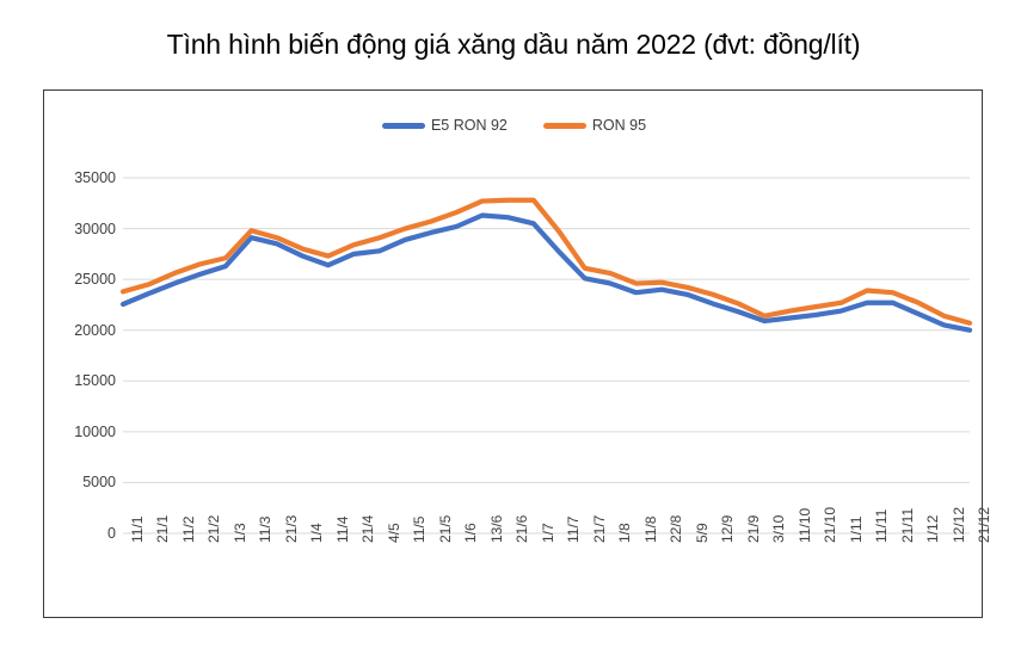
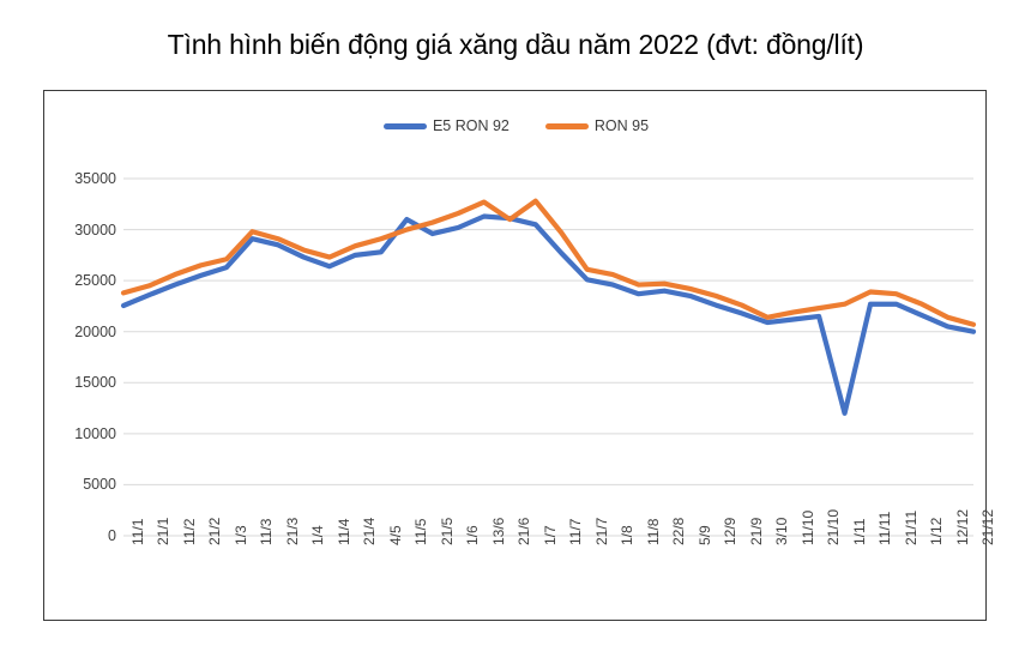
E5 RON 92/11/5: 29000 -> 31000
RON 95/21/6: 33000 -> 31000
E5 RON 92/1/11: 22000 -> 12000
